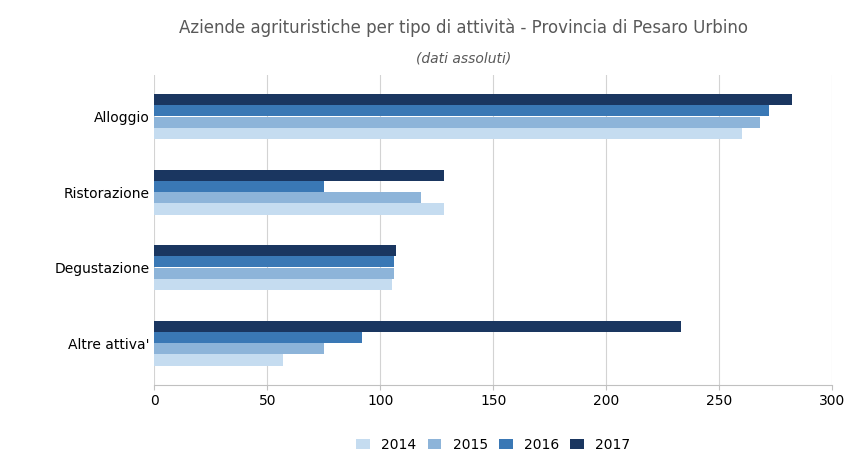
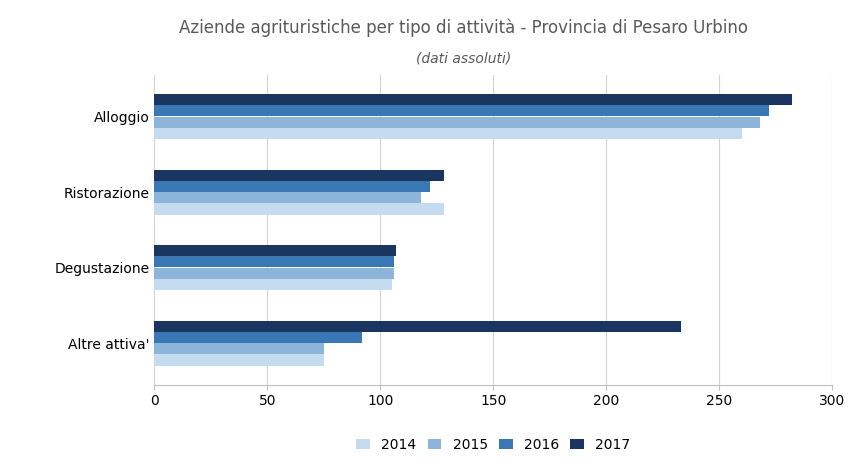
2016/Ristorazione: 75 -> 122
2014/Altre attiva': 57 -> 75
